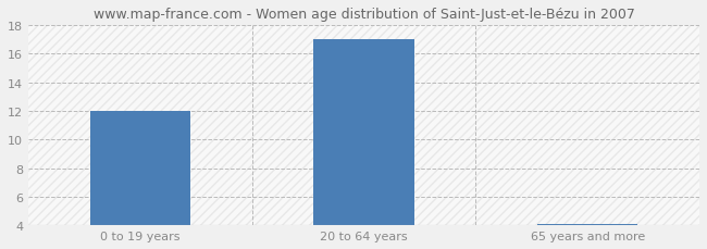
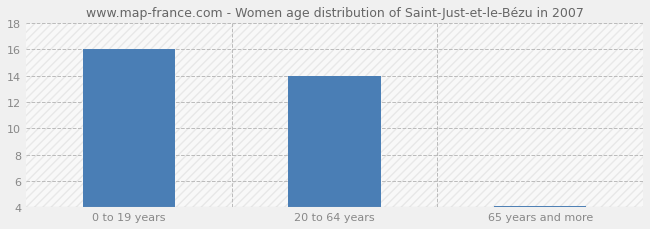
0 to 19 years: 12.0 -> 16.0
20 to 64 years: 17.0 -> 14.0
